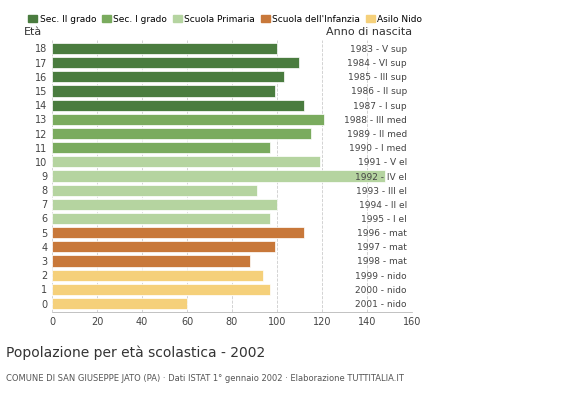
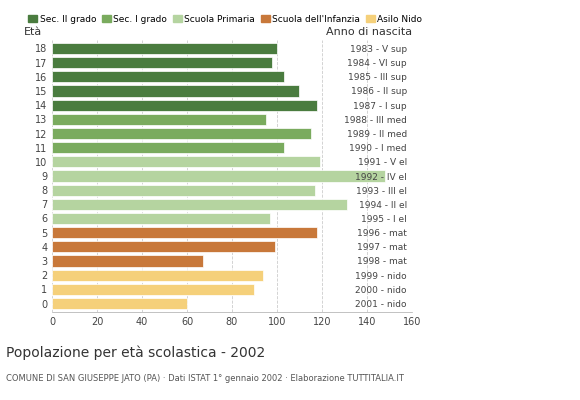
17: 110 -> 98
15: 99 -> 110
14: 112 -> 118
13: 121 -> 95
11: 97 -> 103
8: 91 -> 117
7: 100 -> 131
5: 112 -> 118
3: 88 -> 67
1: 97 -> 90
